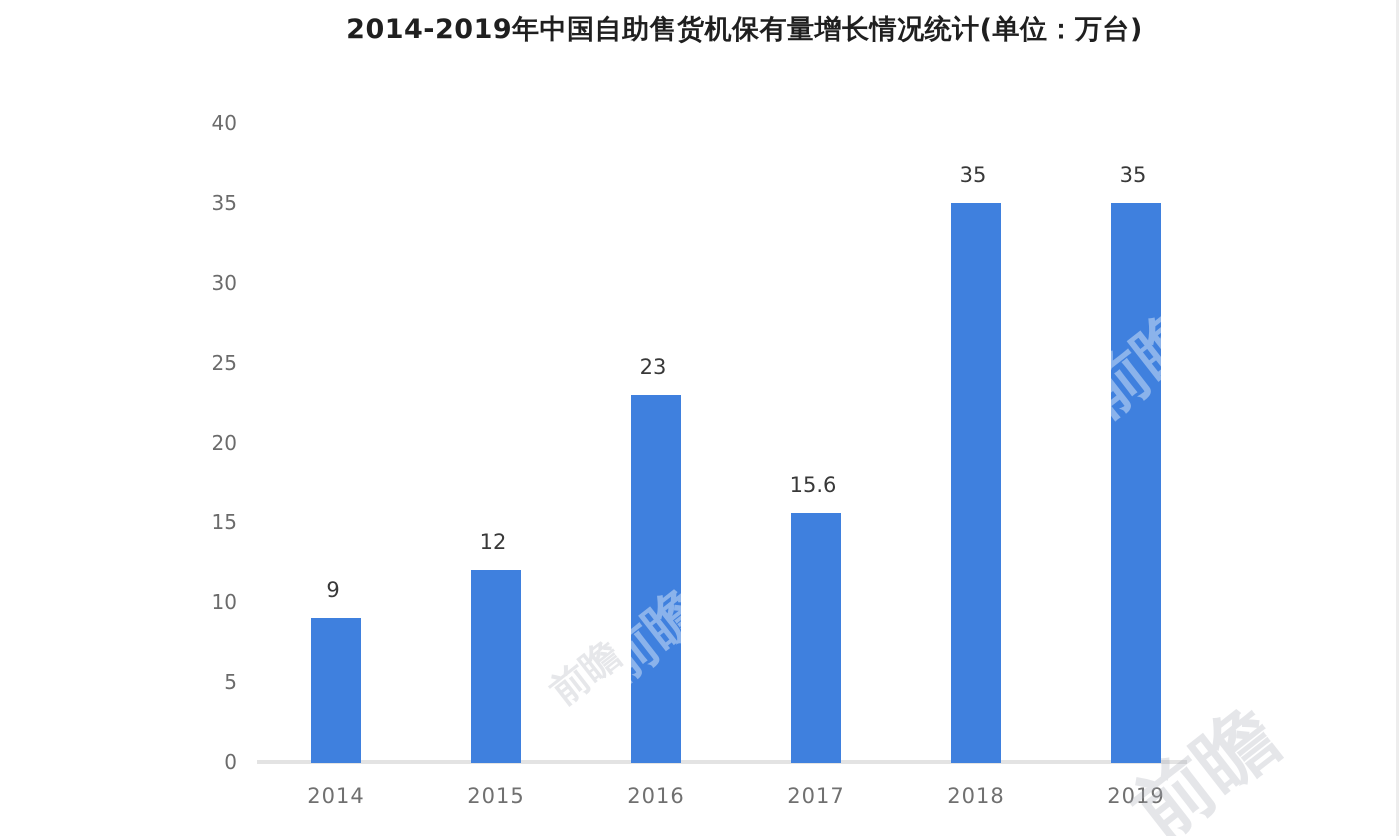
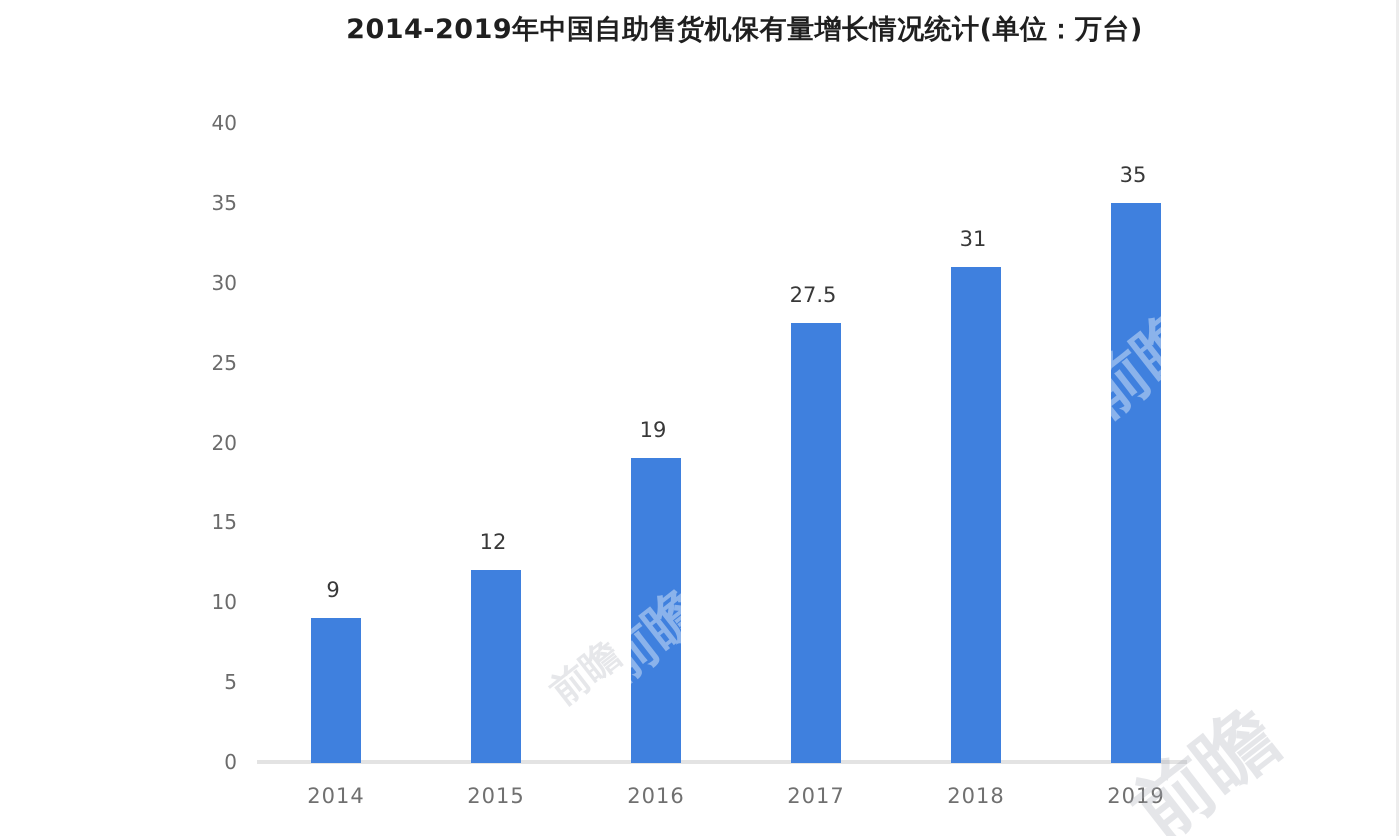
2016: 23 -> 19
2017: 15.6 -> 27.5
2018: 35 -> 31
